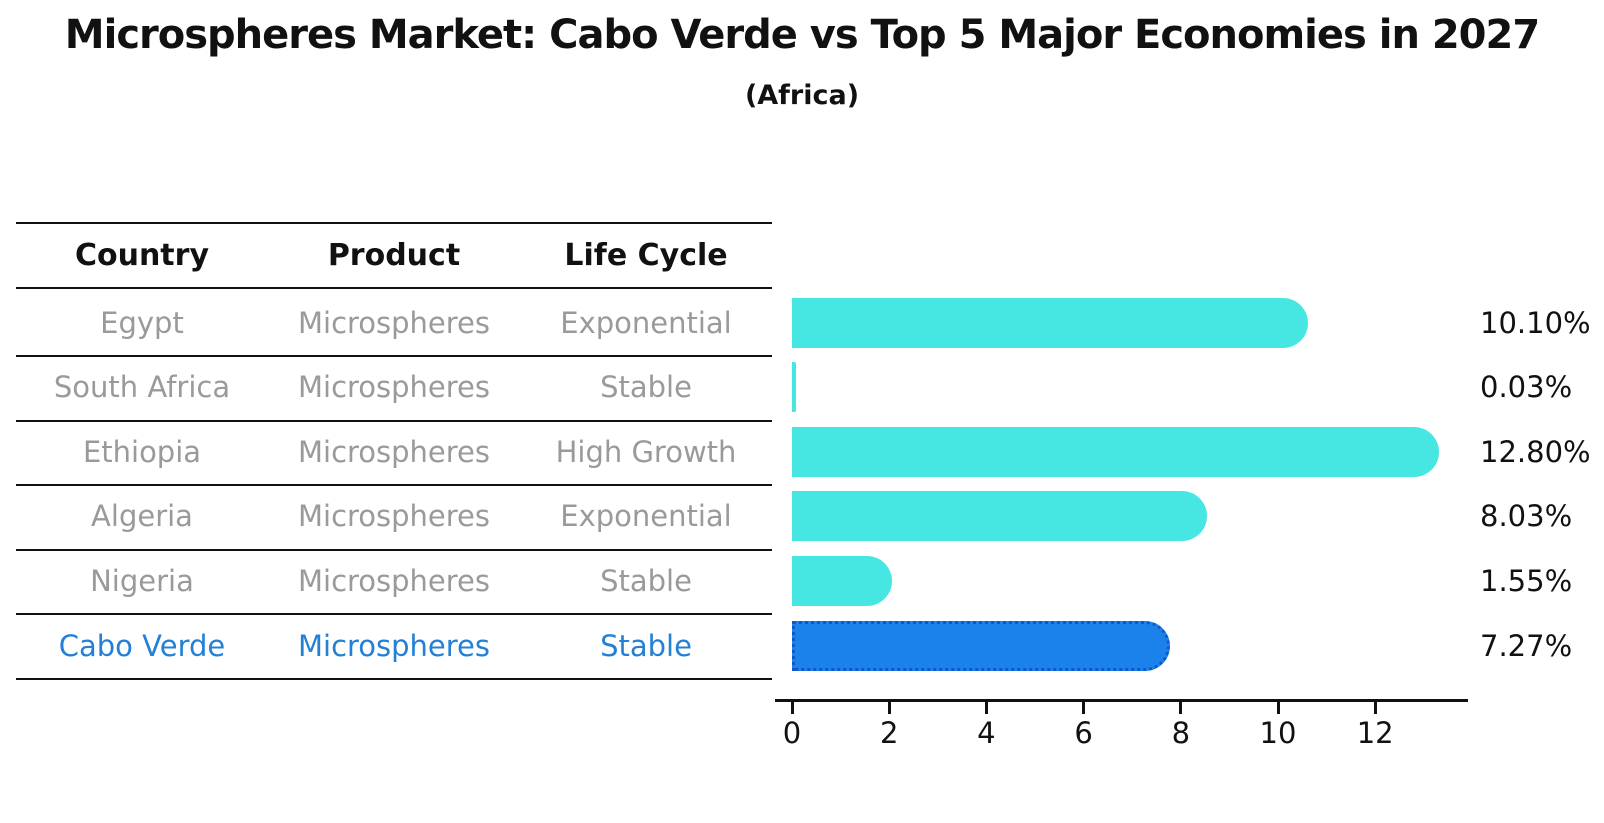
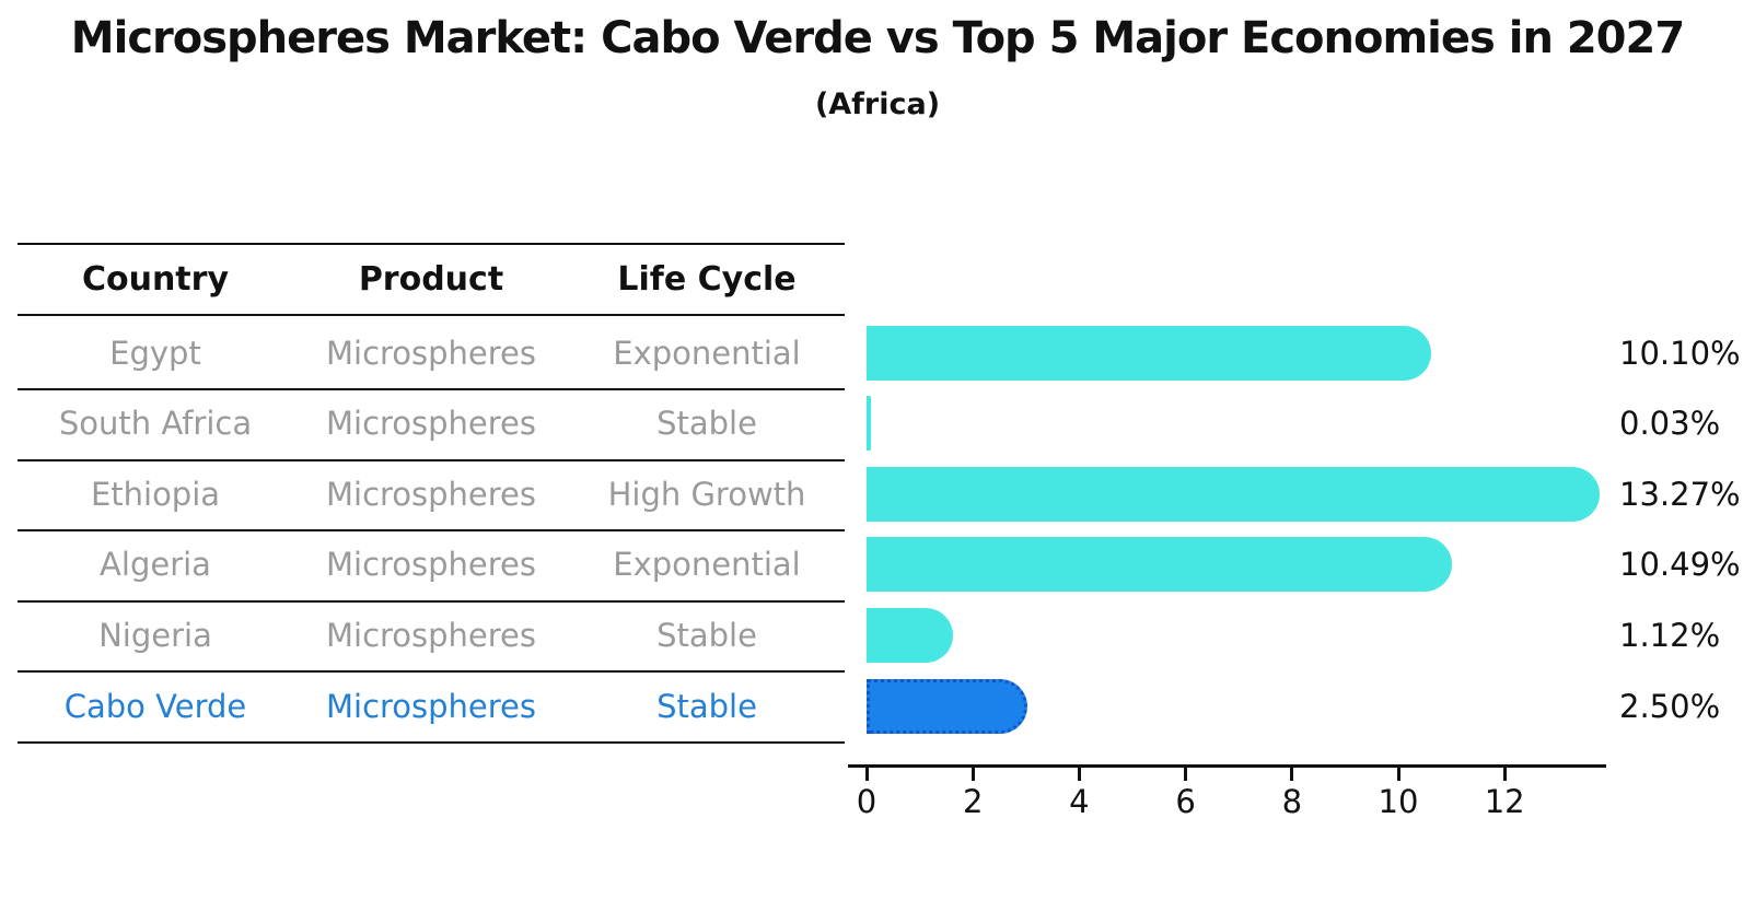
Ethiopia: 12.80% -> 13.27%
Algeria: 8.03% -> 10.49%
Nigeria: 1.55% -> 1.12%
Cabo Verde: 7.27% -> 2.50%
